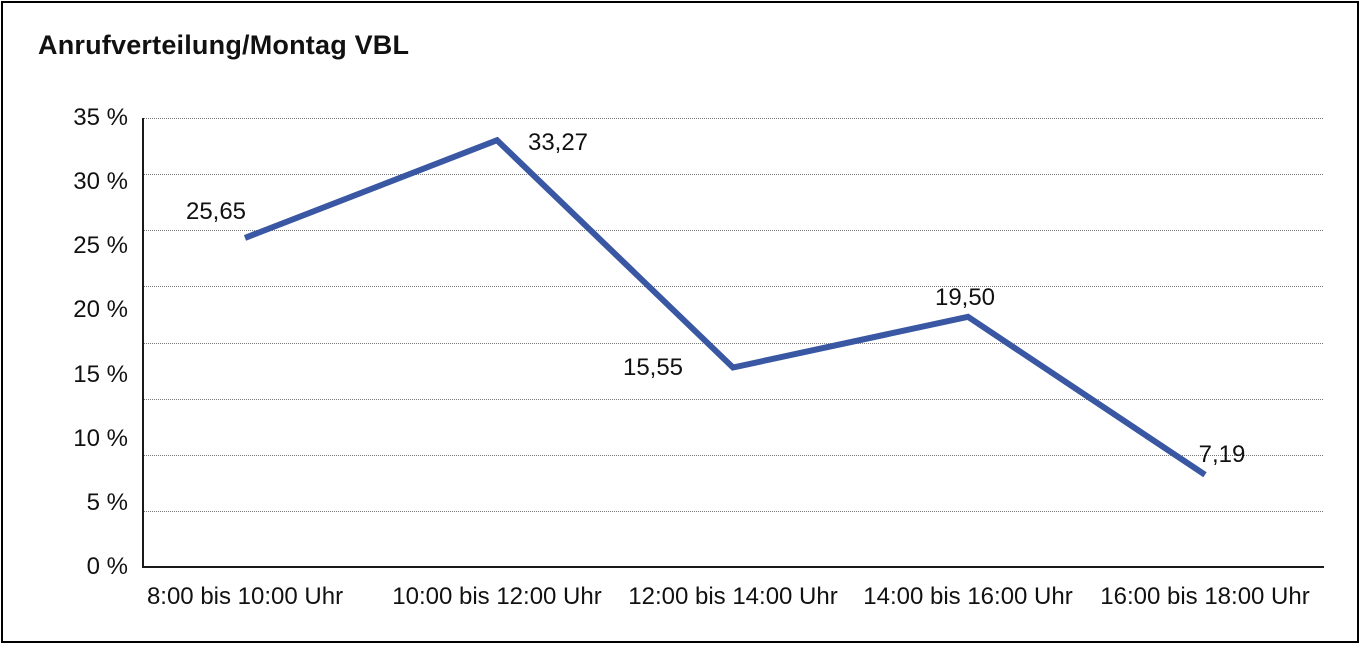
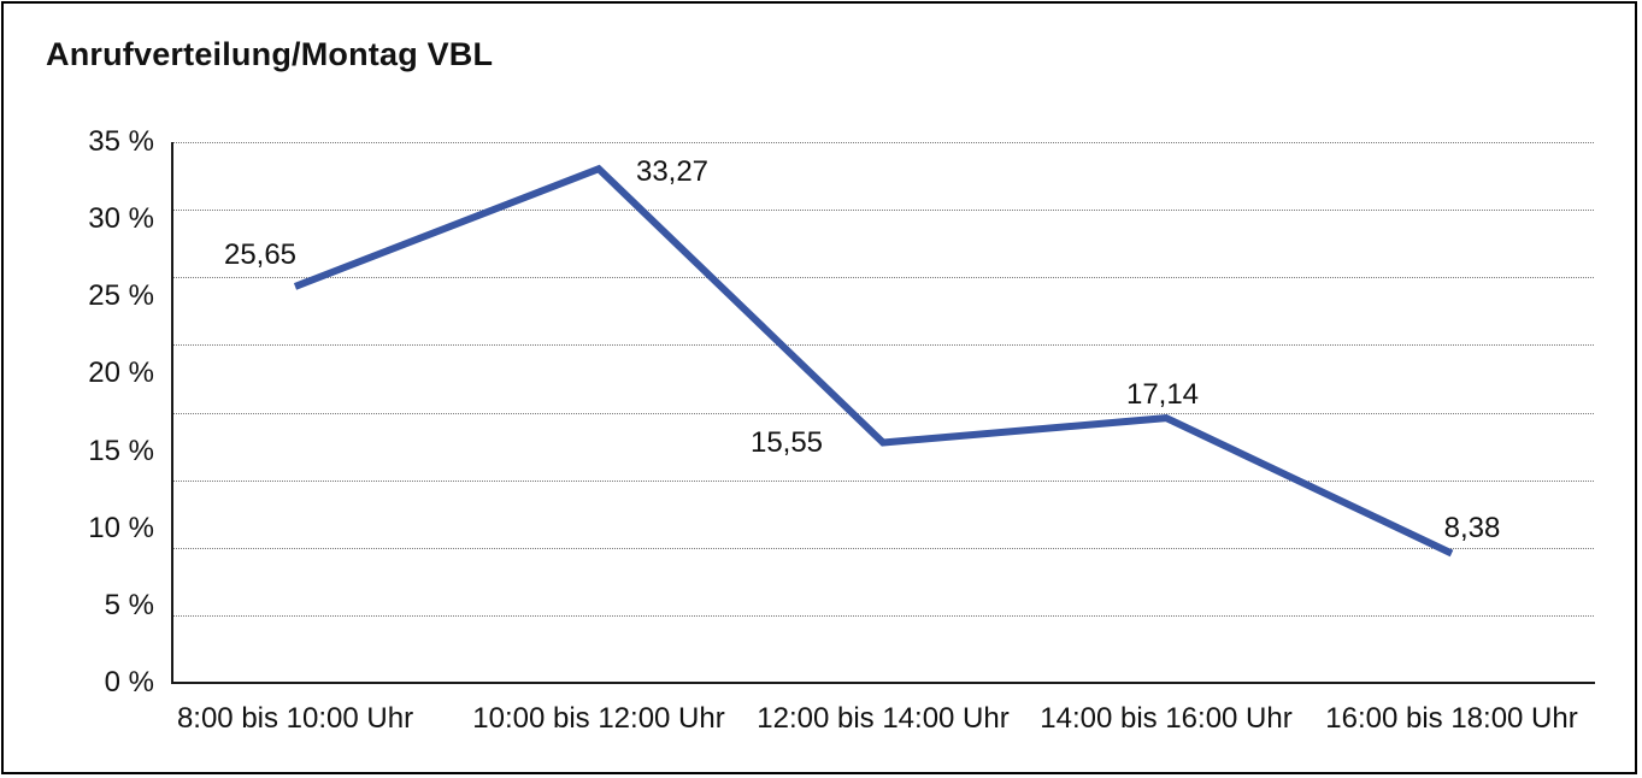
14:00 bis 16:00 Uhr: 19,50 -> 17,14
16:00 bis 18:00 Uhr: 7,19 -> 8,38
